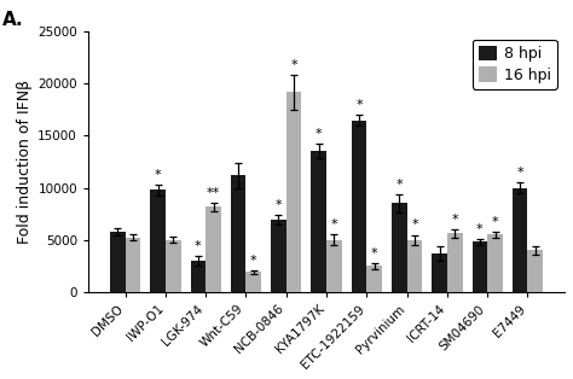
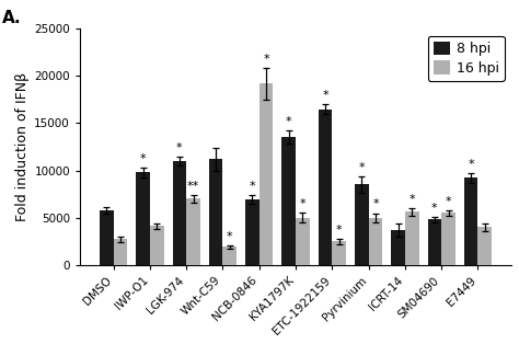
16 hpi/DMSO: 5200 -> 2700
16 hpi/IWP-O1: 5000 -> 4100
8 hpi/LGK-974: 3000 -> 11000
16 hpi/LGK-974: 8200 -> 7000
8 hpi/E7449: 10000 -> 9200
